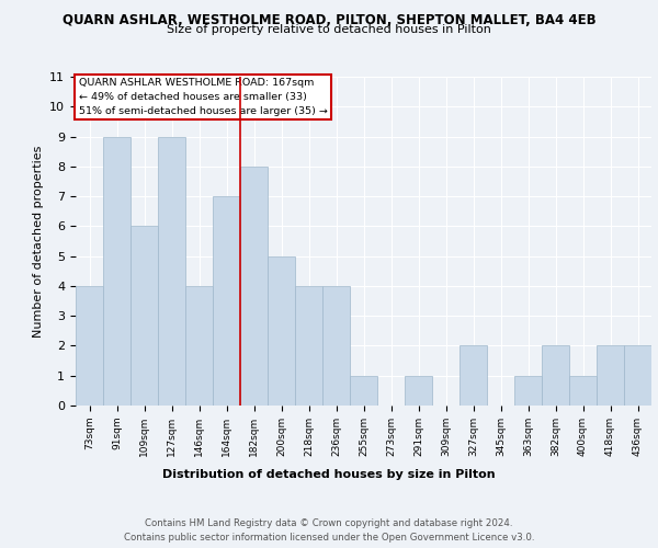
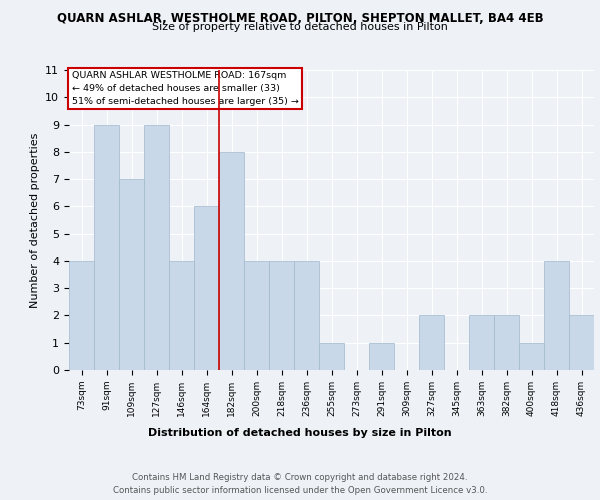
109sqm: 6 -> 7
164sqm: 7 -> 6
200sqm: 5 -> 4
363sqm: 1 -> 2
418sqm: 2 -> 4
